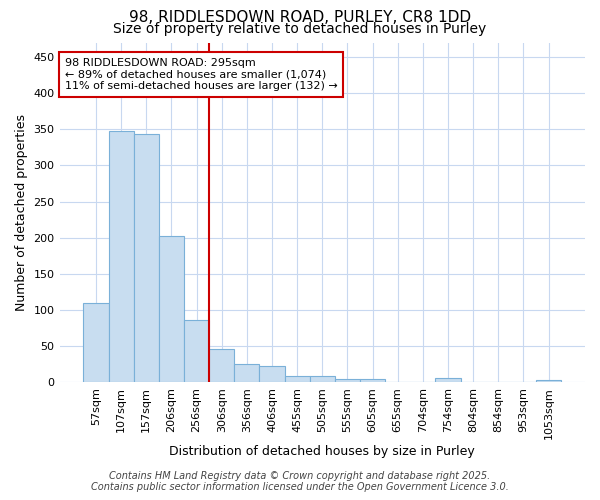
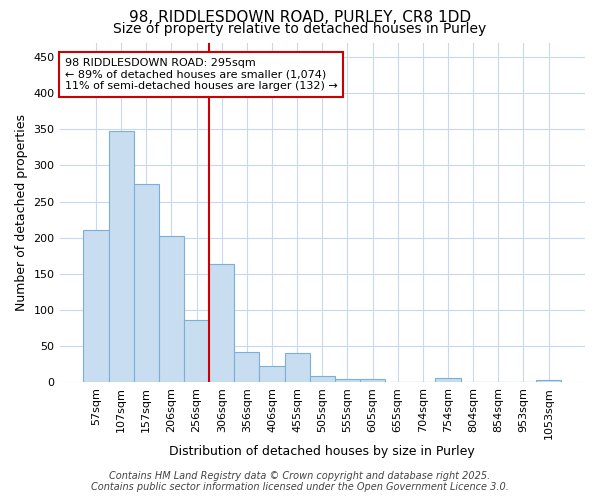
57sqm: 110 -> 210
157sqm: 343 -> 274
306sqm: 46 -> 164
356sqm: 25 -> 42
455sqm: 9 -> 40
